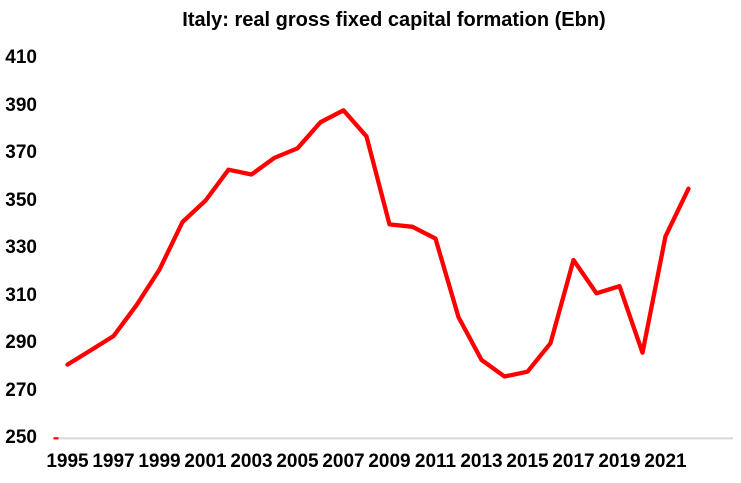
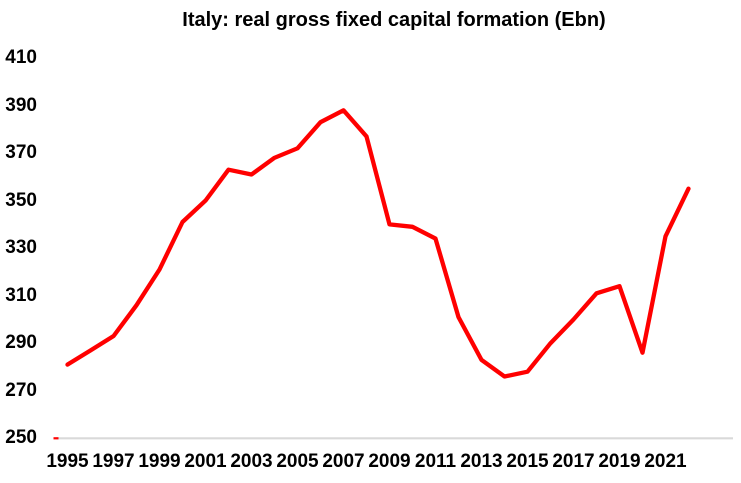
2017: 325 -> 300
